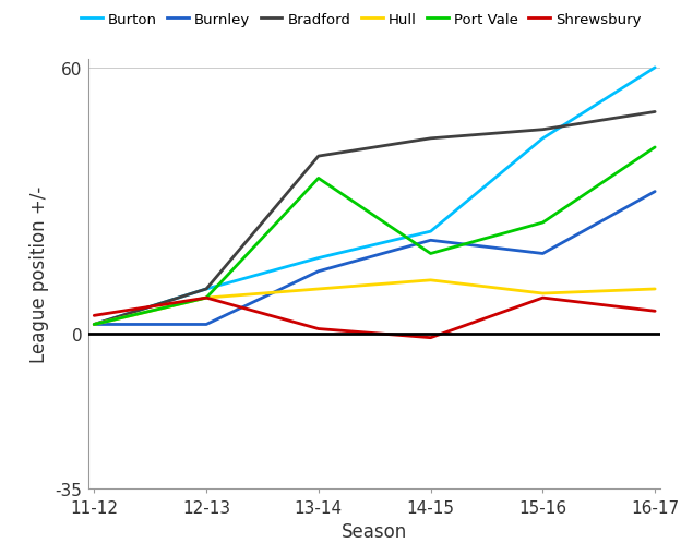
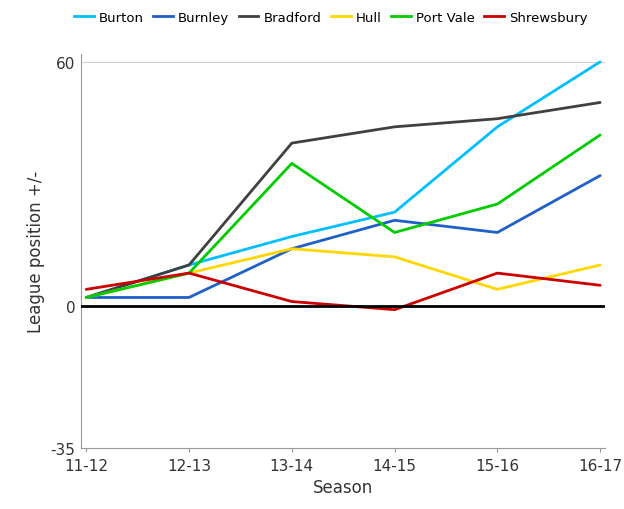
Hull/13-14: 10 -> 14
Hull/15-16: 9 -> 4
